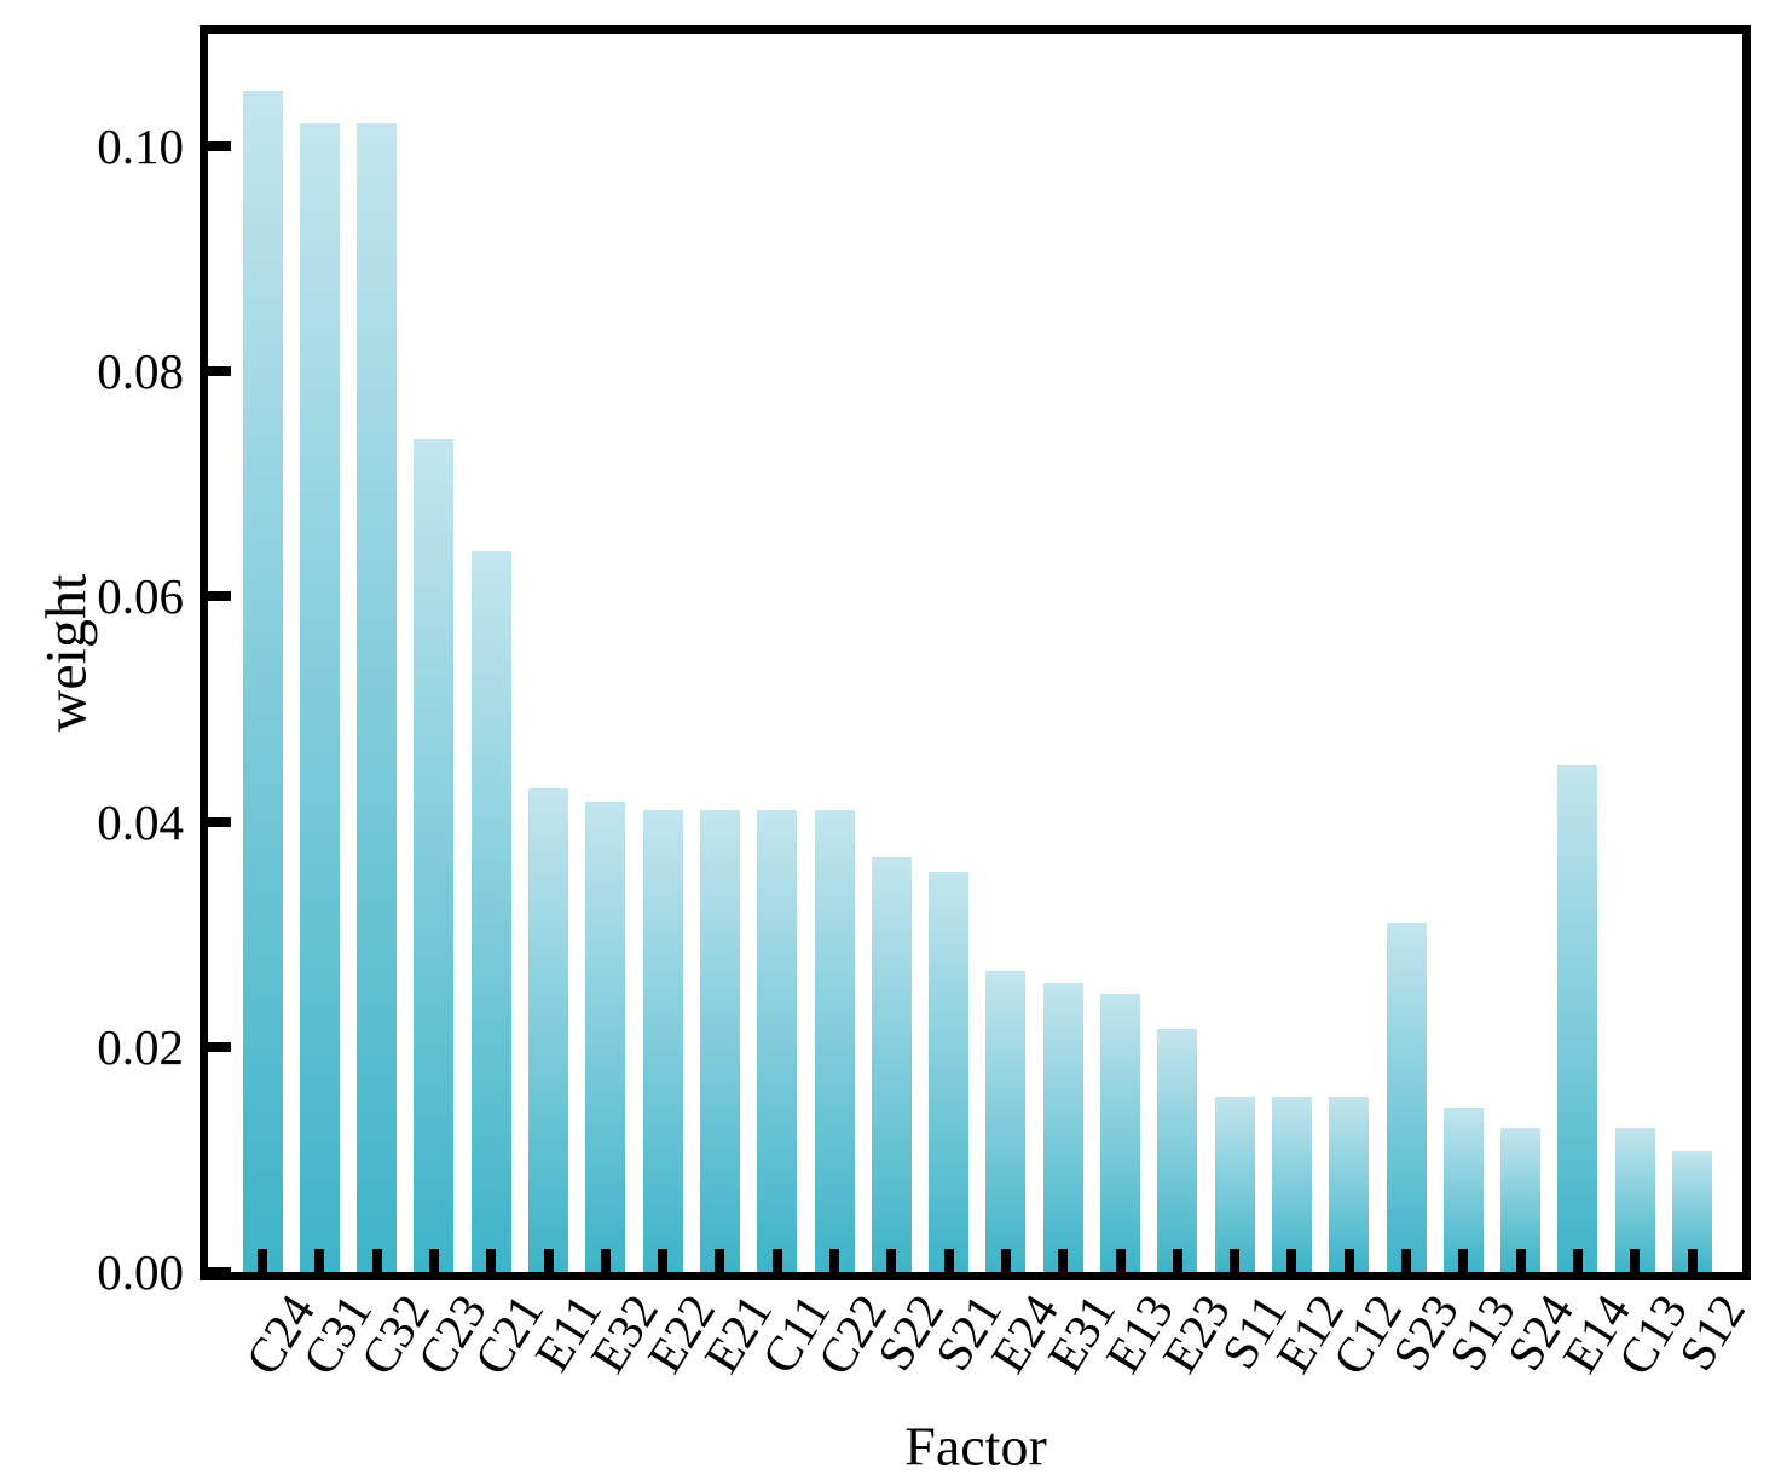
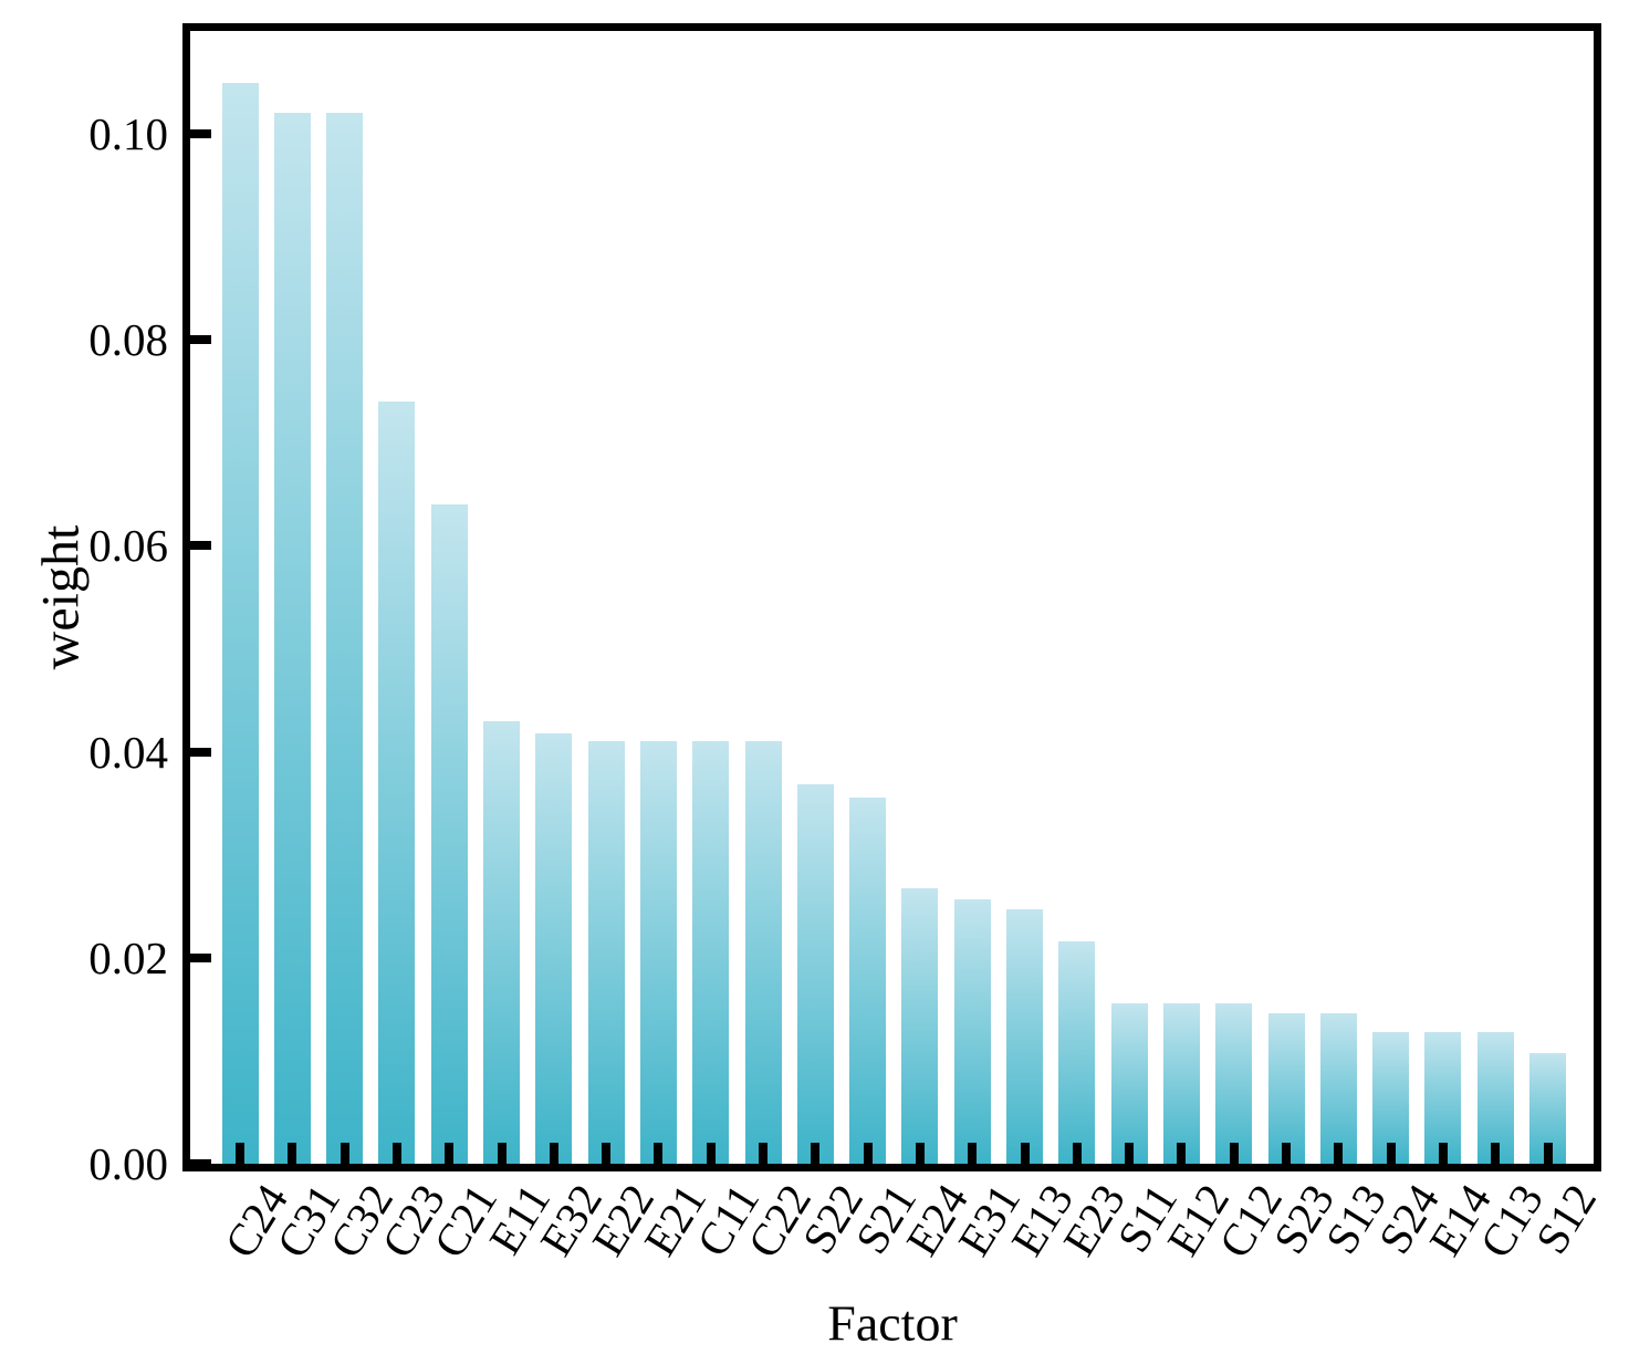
S23: 0.031 -> 0.015
E14: 0.045 -> 0.013
